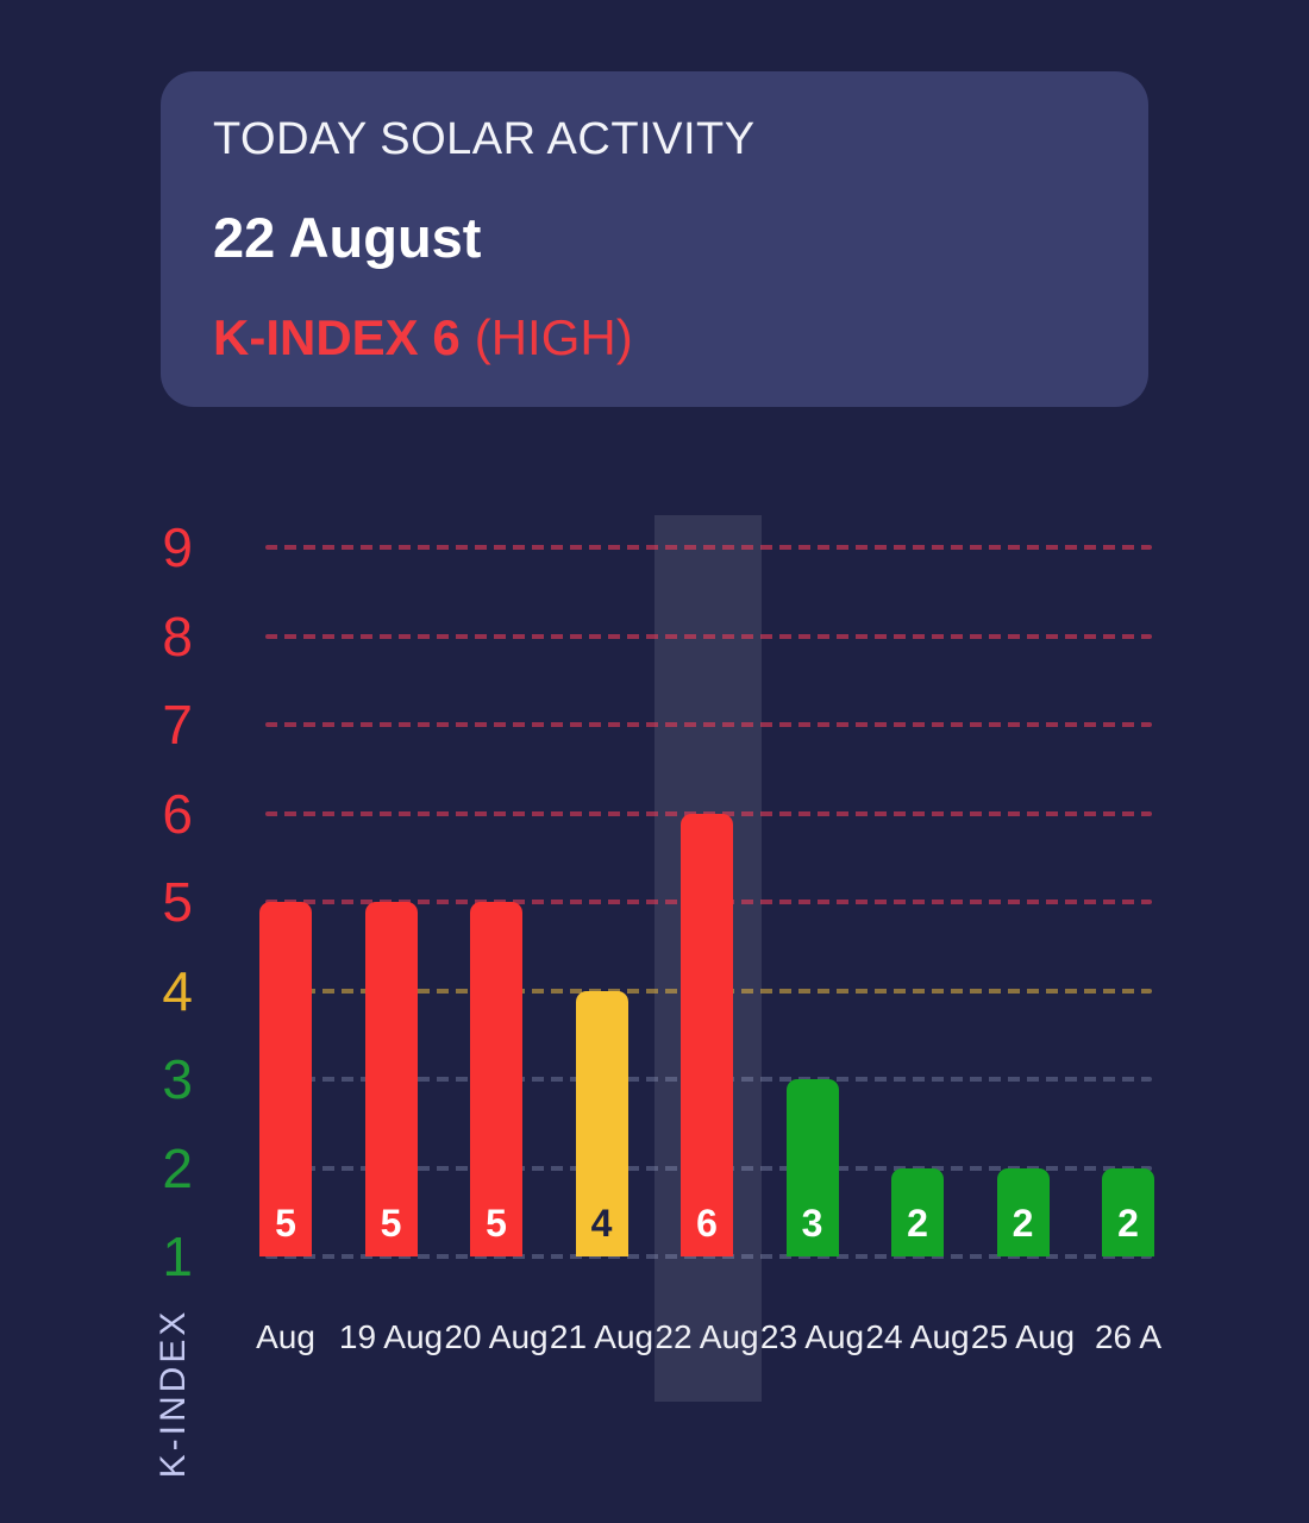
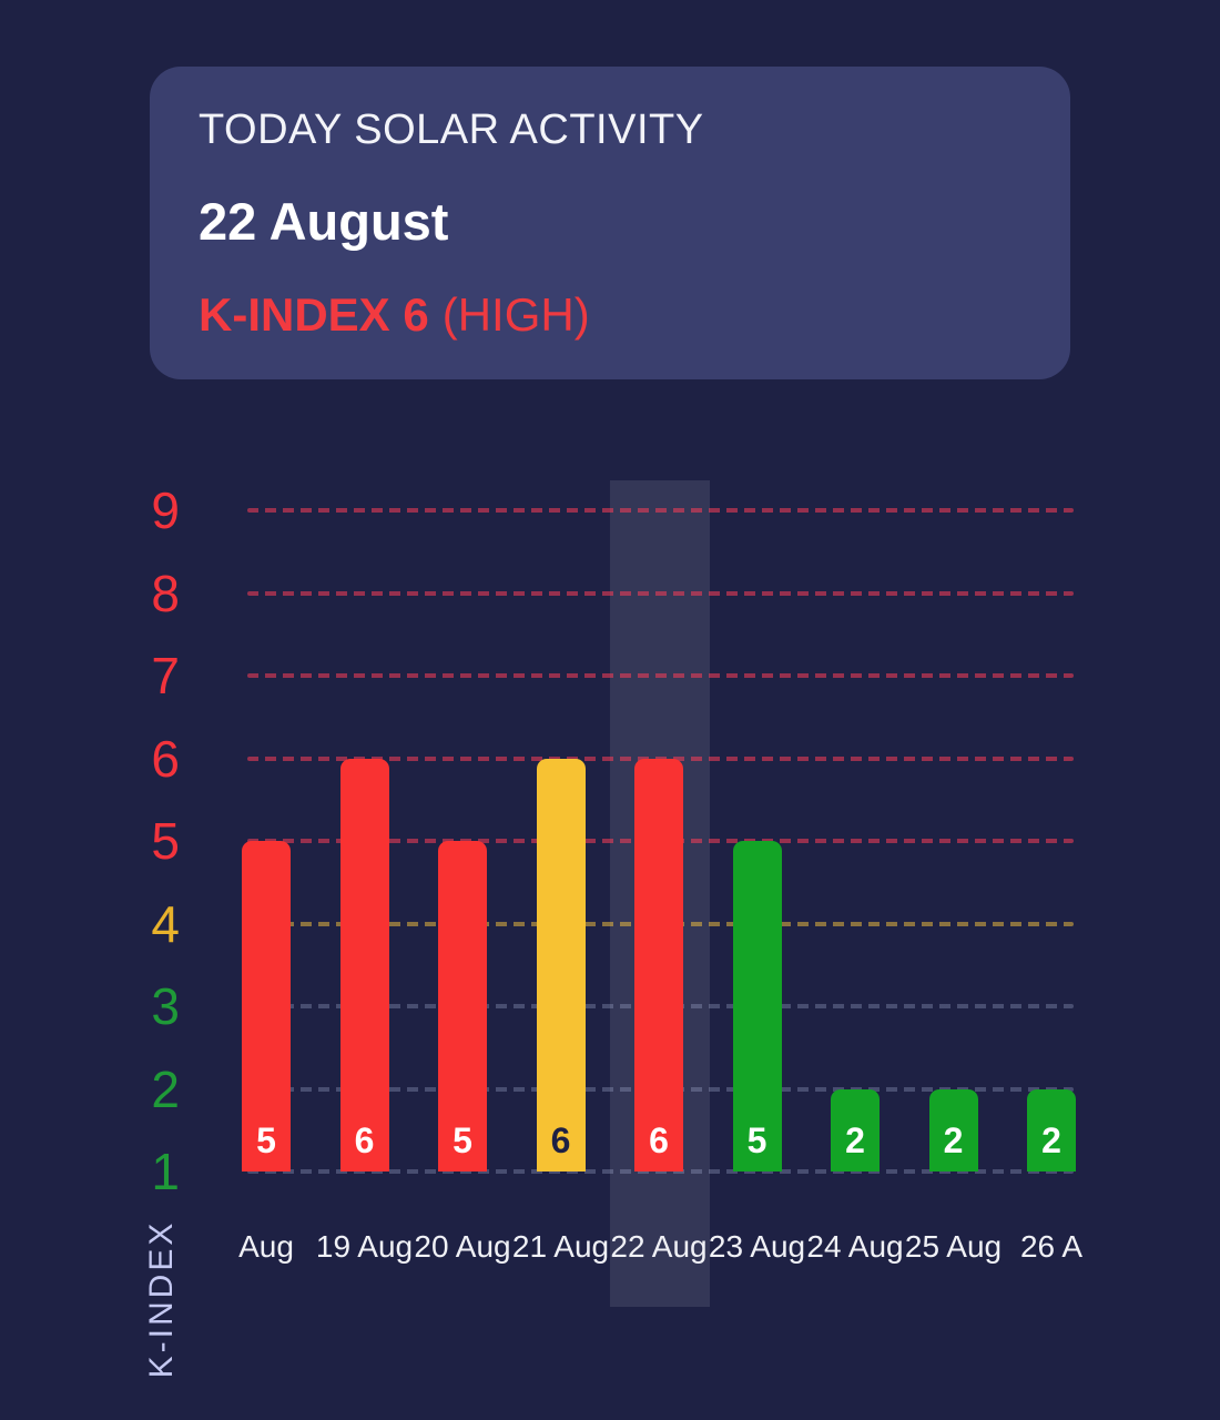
19 Aug: 5 -> 6
21 Aug: 4 -> 6
23 Aug: 3 -> 5
